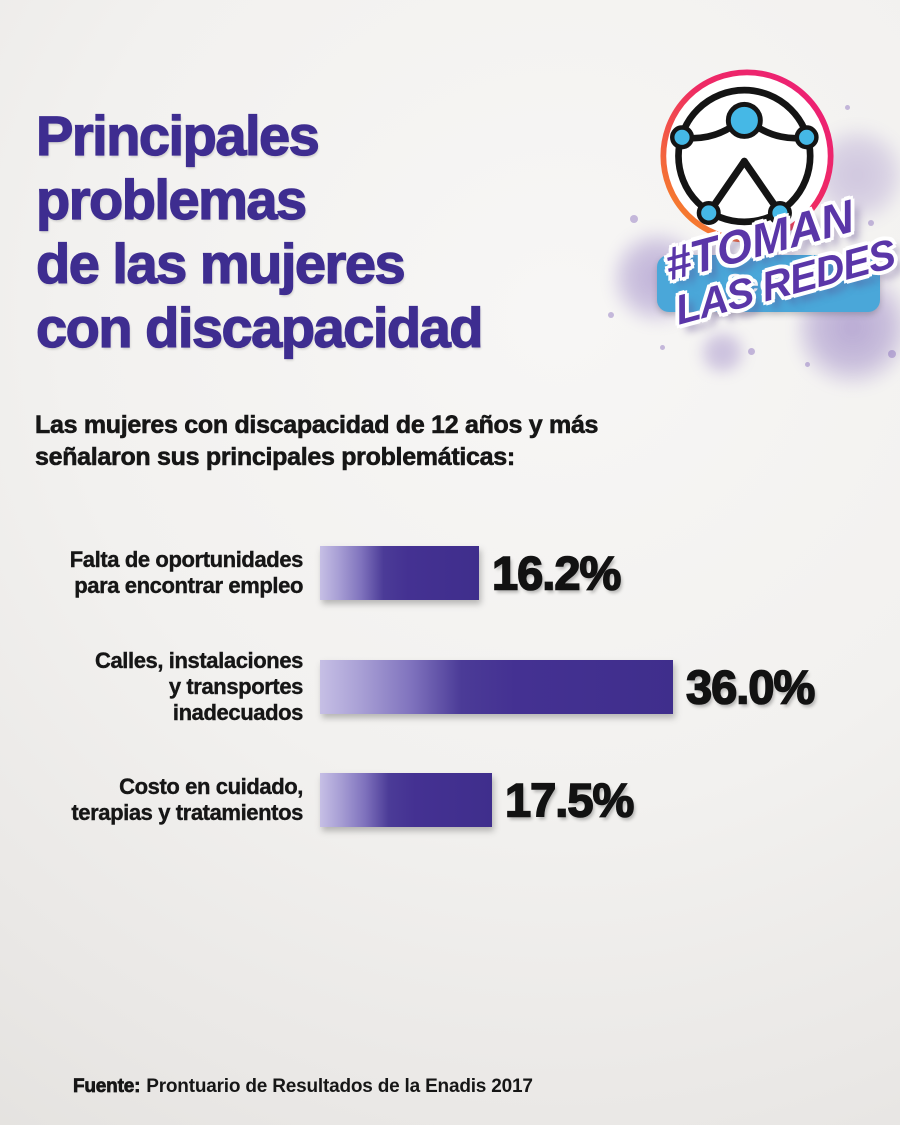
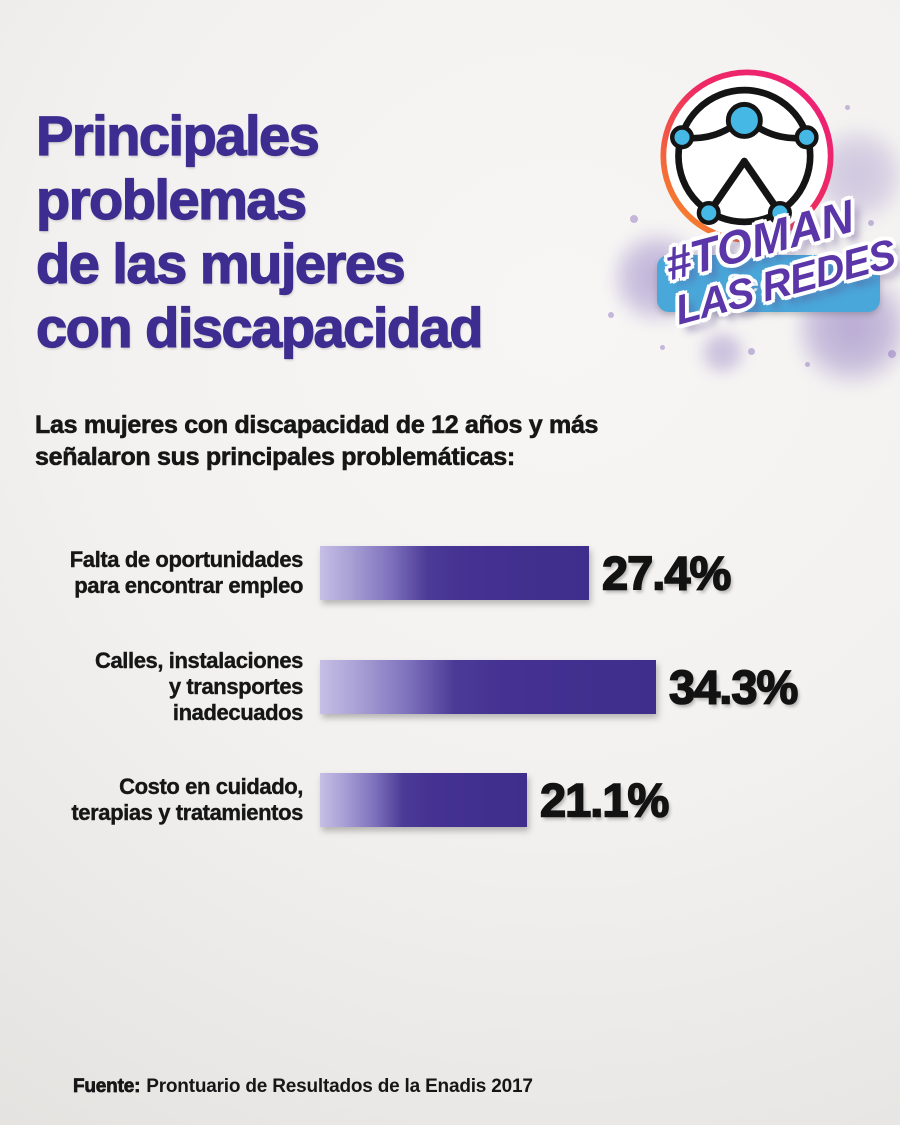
Falta de oportunidades para encontrar empleo: 16.2% -> 27.4%
Calles, instalaciones y transportes inadecuados: 36.0% -> 34.3%
Costo en cuidado, terapias y tratamientos: 17.5% -> 21.1%
